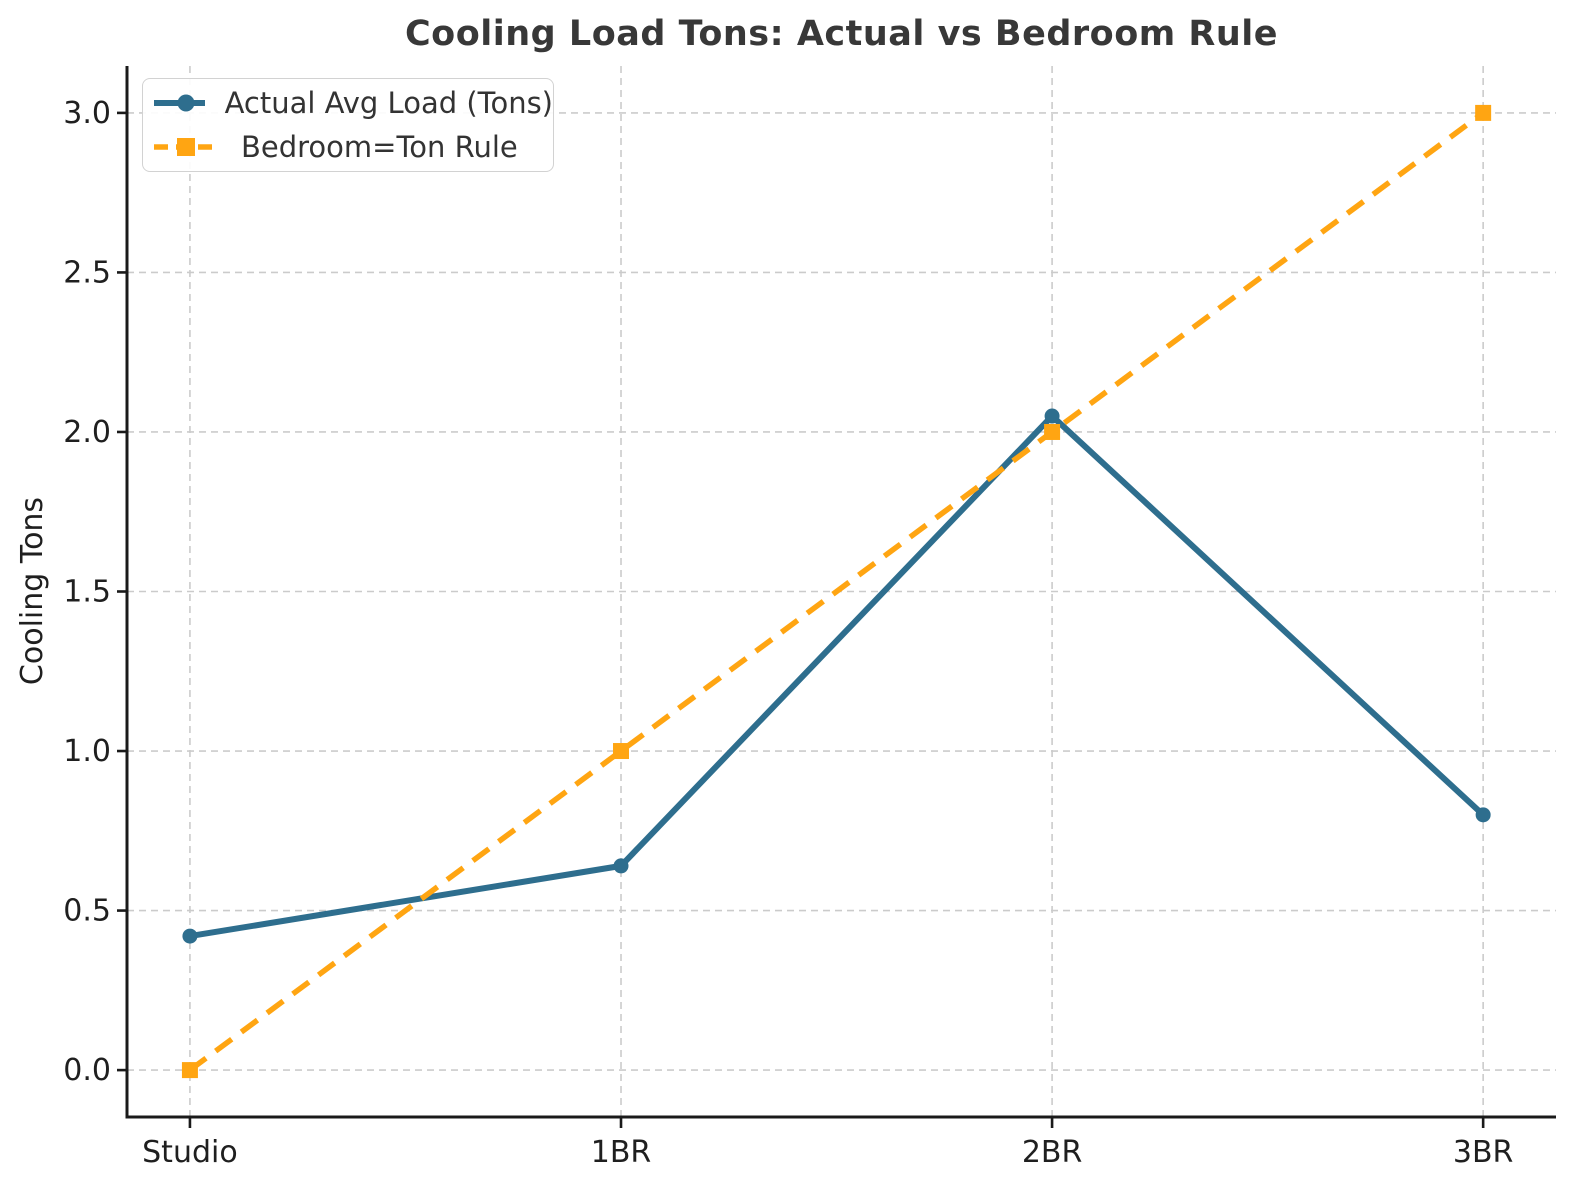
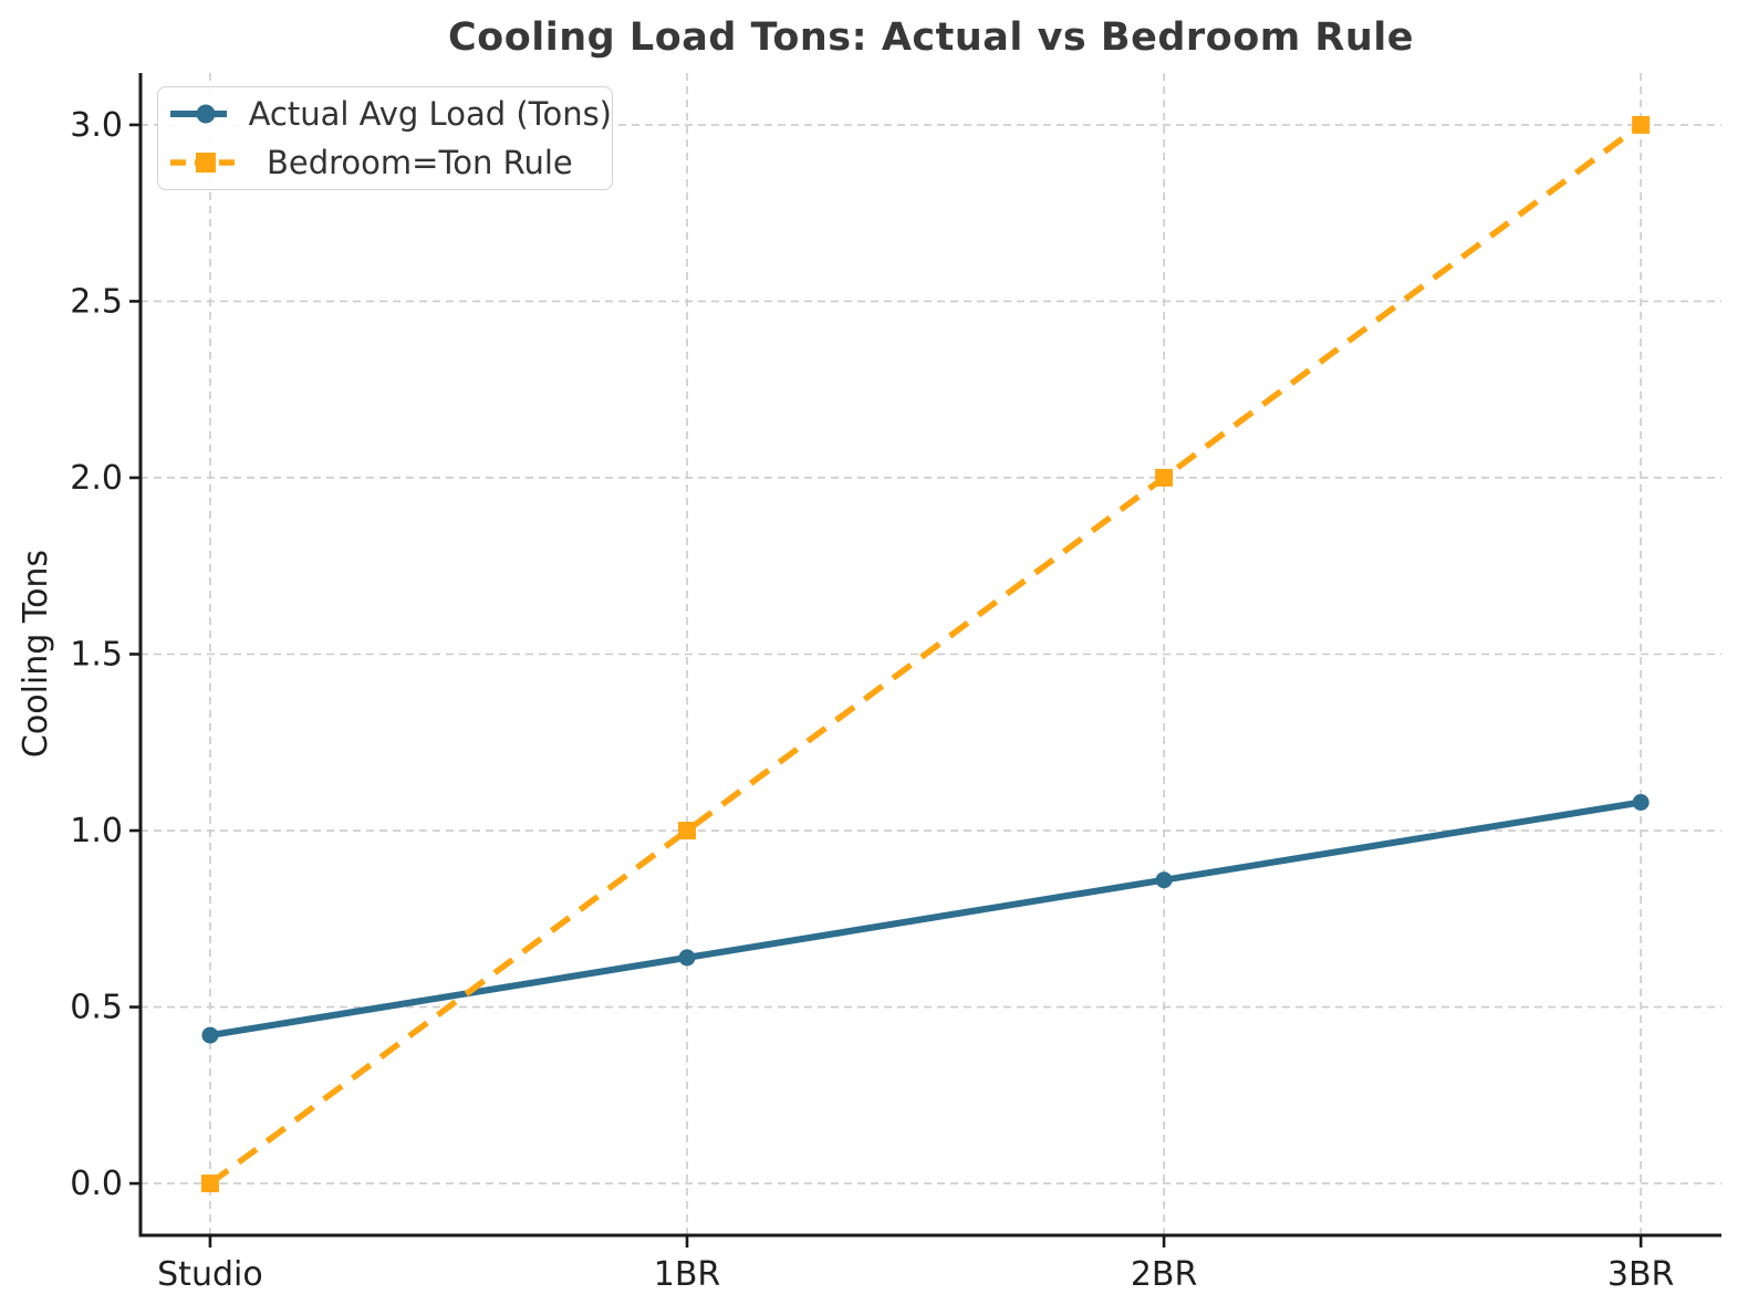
Actual Avg Load (Tons)/2BR: 2.05 -> 0.86
Actual Avg Load (Tons)/3BR: 0.80 -> 1.08
